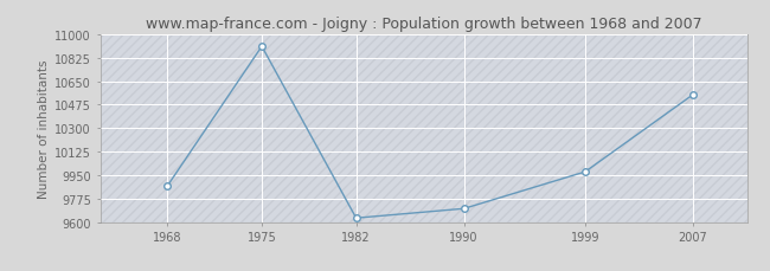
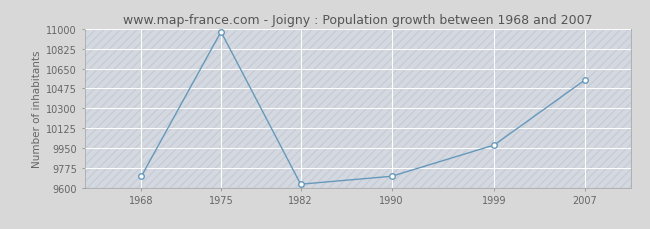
1968: 9870 -> 9700
1975: 10910 -> 10980
